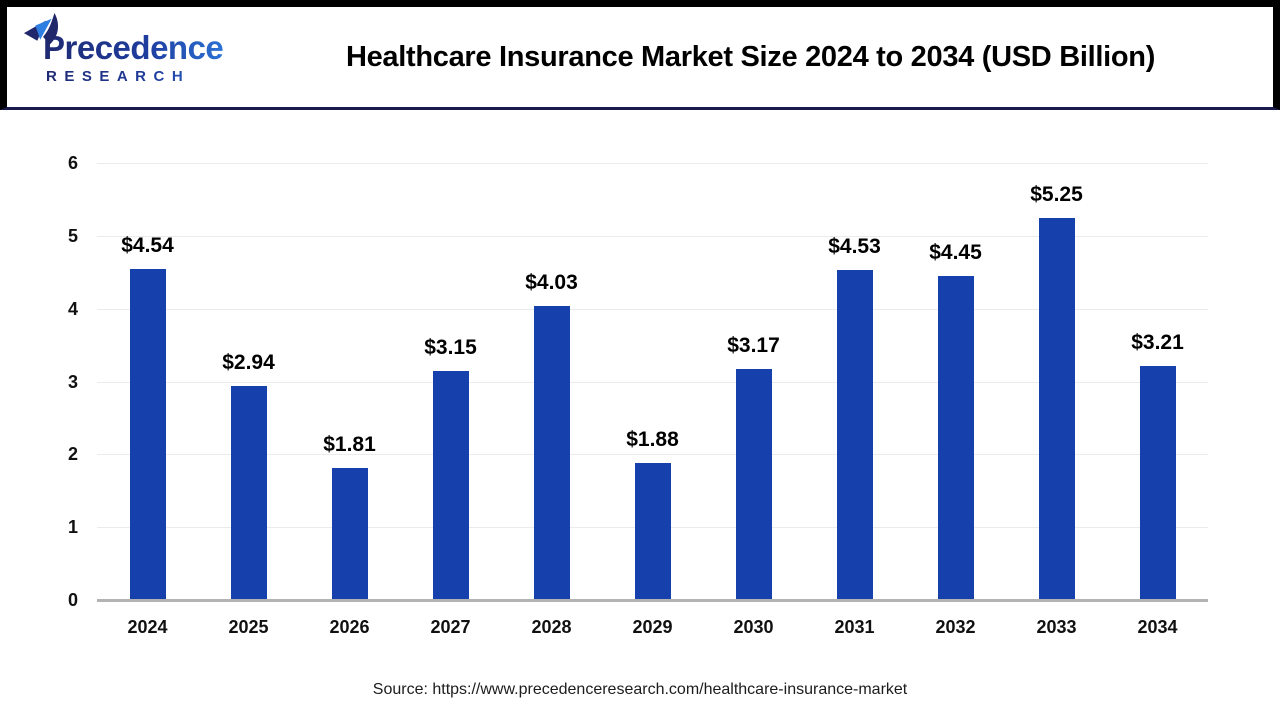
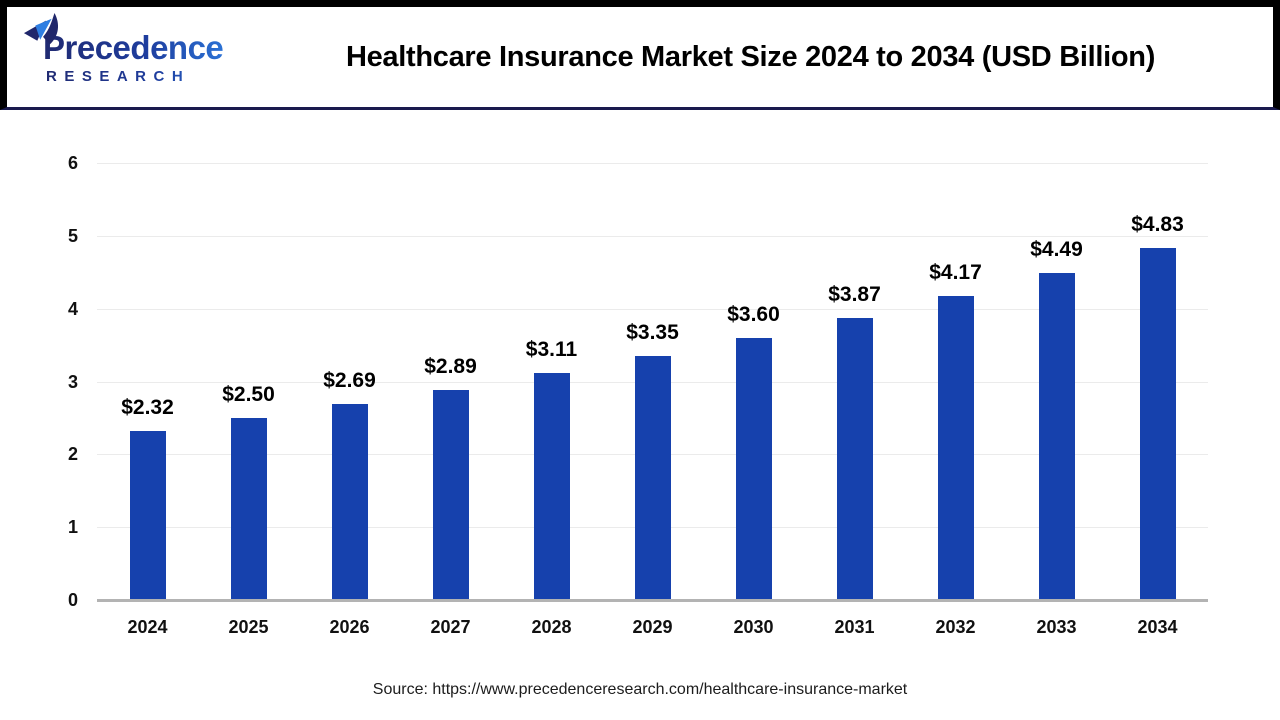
2024: $4.54 -> $2.32
2025: $2.94 -> $2.50
2026: $1.81 -> $2.69
2027: $3.15 -> $2.89
2028: $4.03 -> $3.11
2029: $1.88 -> $3.35
2030: $3.17 -> $3.60
2031: $4.53 -> $3.87
2032: $4.45 -> $4.17
2033: $5.25 -> $4.49
2034: $3.21 -> $4.83
